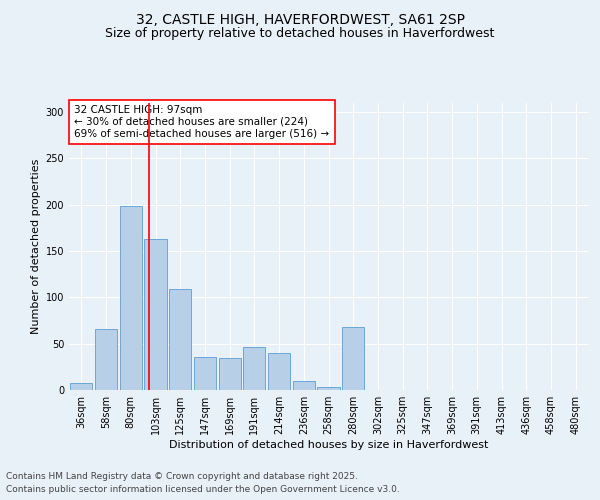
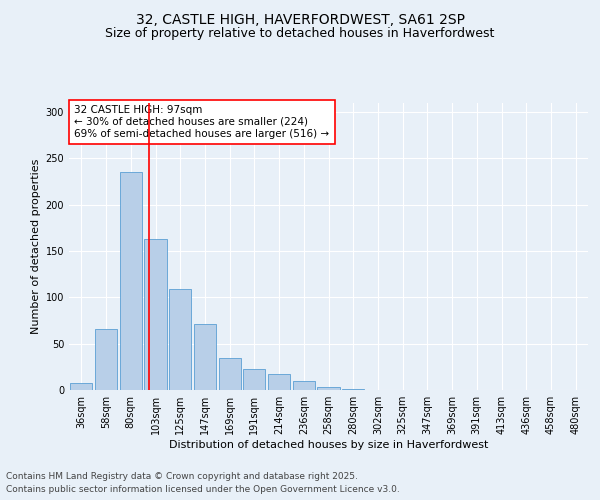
80sqm: 198 -> 235
147sqm: 36 -> 71
191sqm: 46 -> 23
214sqm: 40 -> 17
280sqm: 68 -> 1
